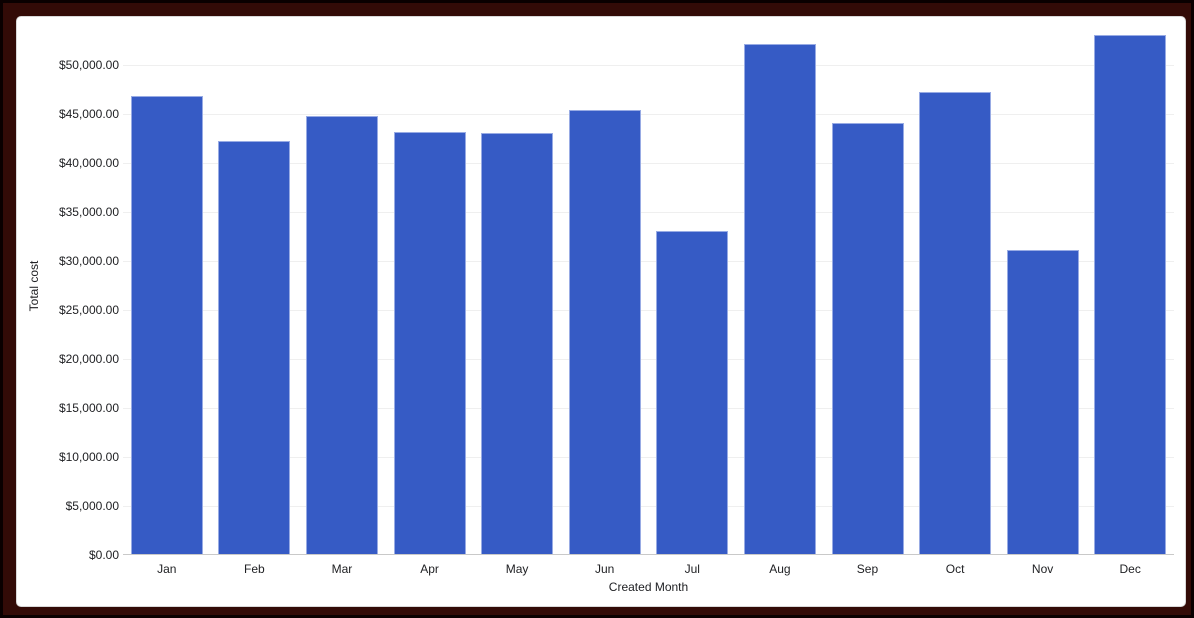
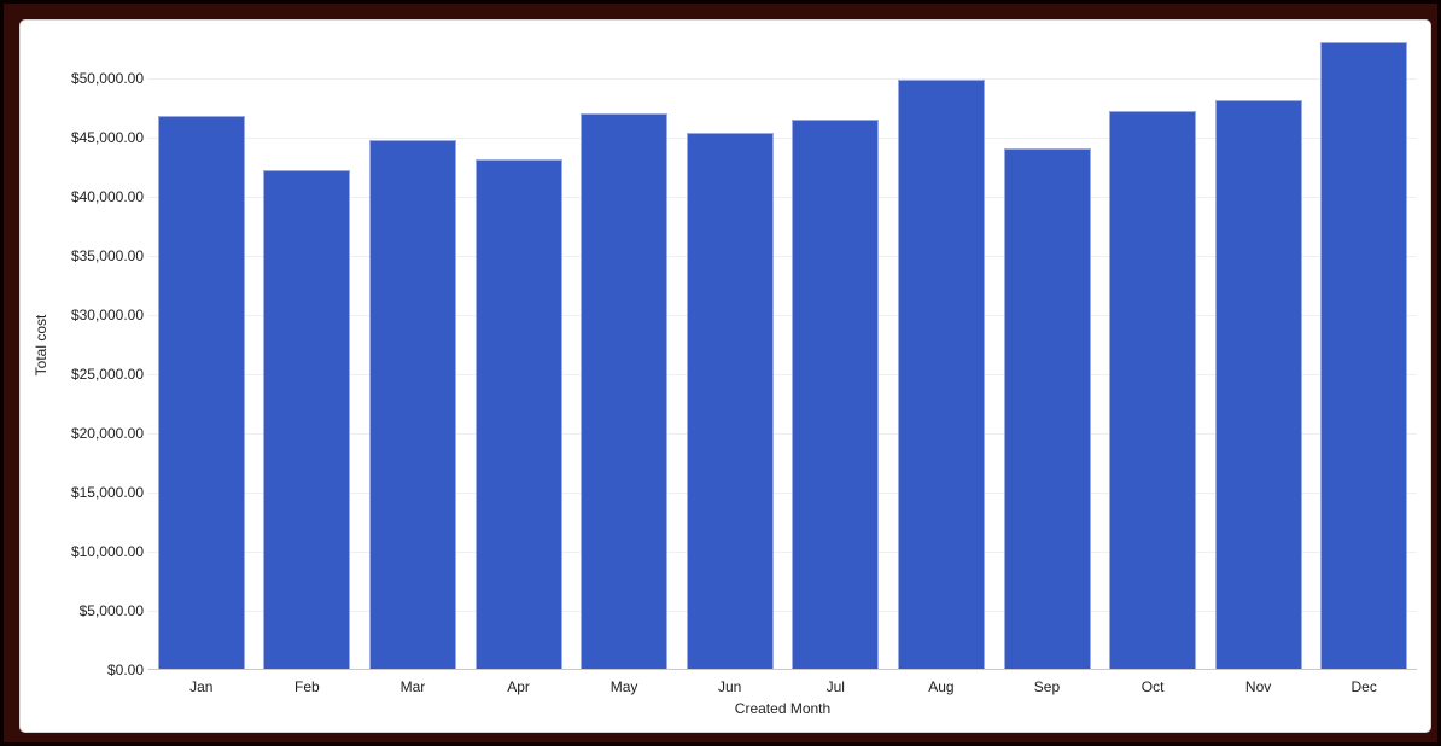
May: $43000 -> $47000
Jul: $33000 -> $46000
Aug: $52000 -> $50000
Nov: $31000 -> $48000
